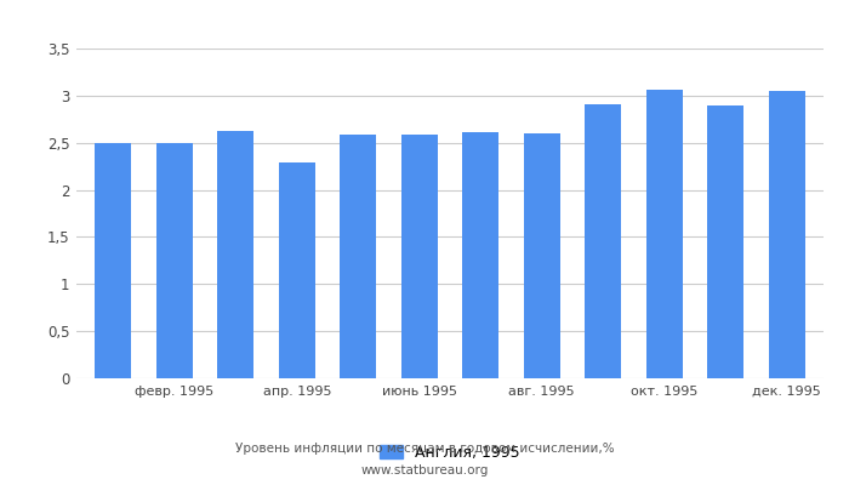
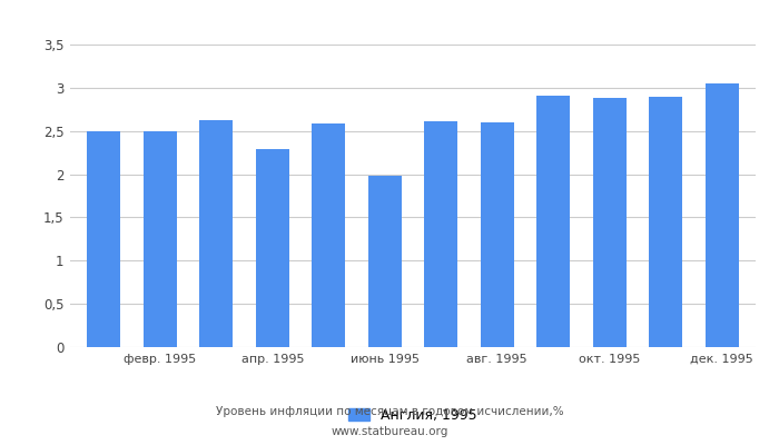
июнь 1995: 2,59 -> 1,98
окт. 1995: 3,06 -> 2,88
